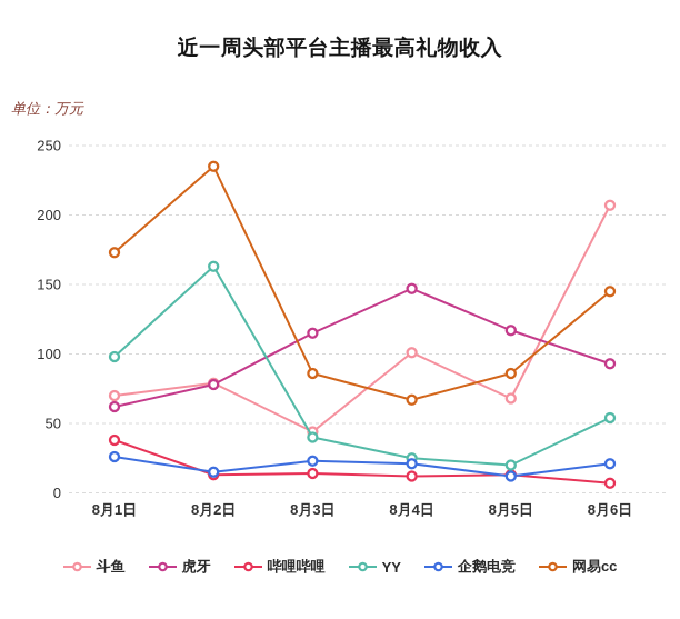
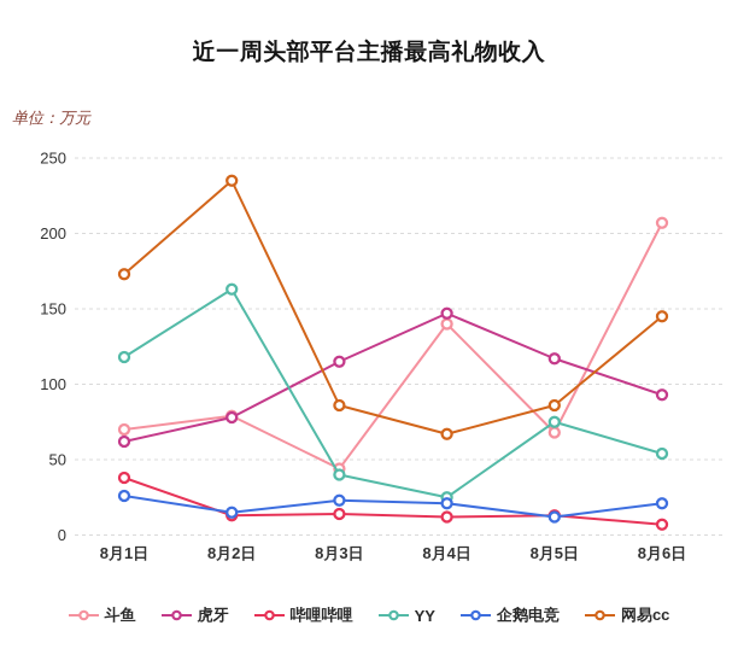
YY/8月1日: 98 -> 118
斗鱼/8月4日: 101 -> 140
YY/8月5日: 20 -> 75
